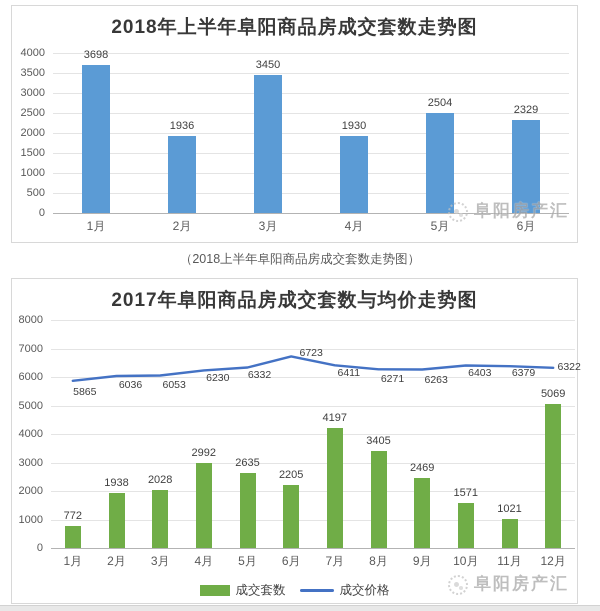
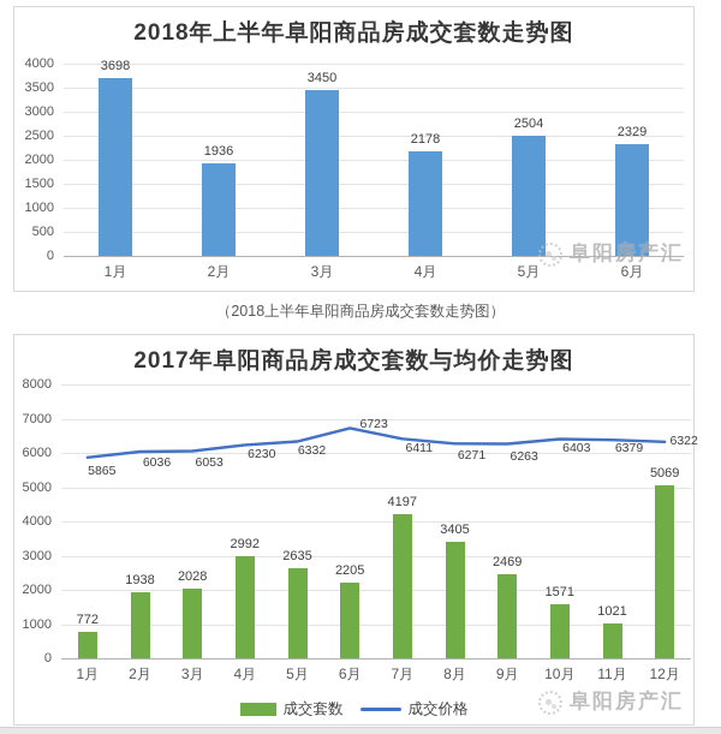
2018年上半年阜阳商品房成交套数走势图/4月: 1930 -> 2178
